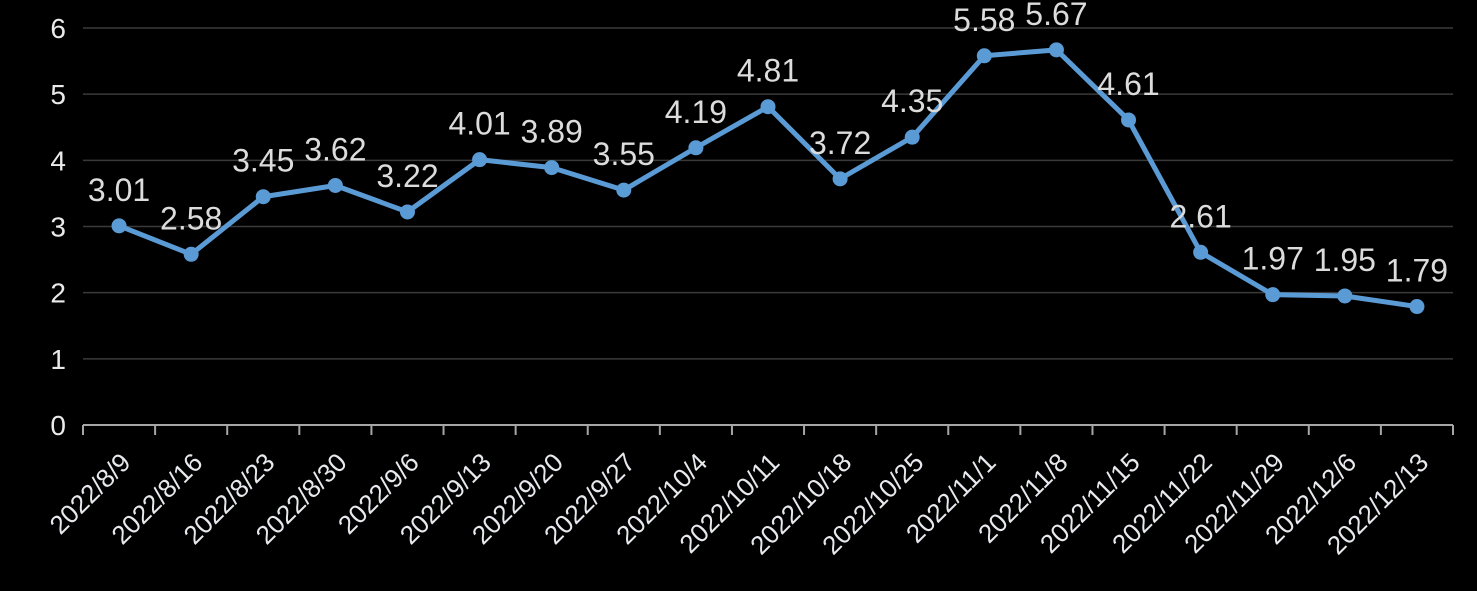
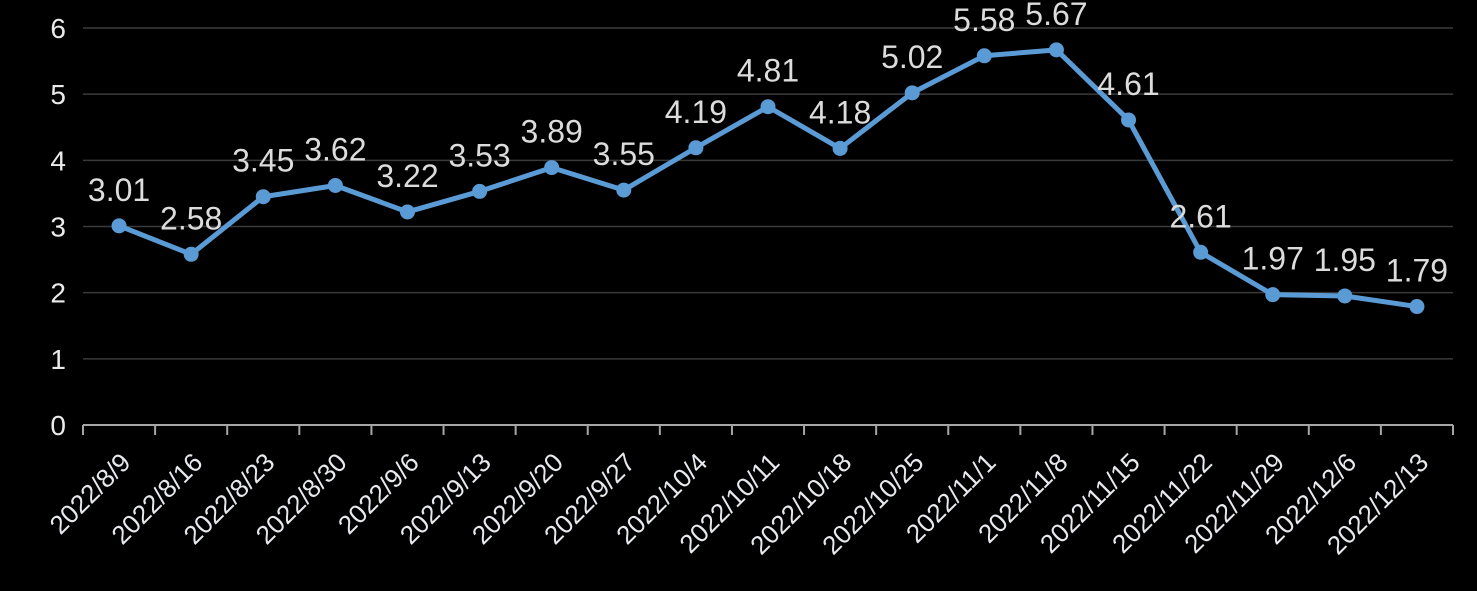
2022/9/13: 4.01 -> 3.53
2022/10/18: 3.72 -> 4.18
2022/10/25: 4.35 -> 5.02
